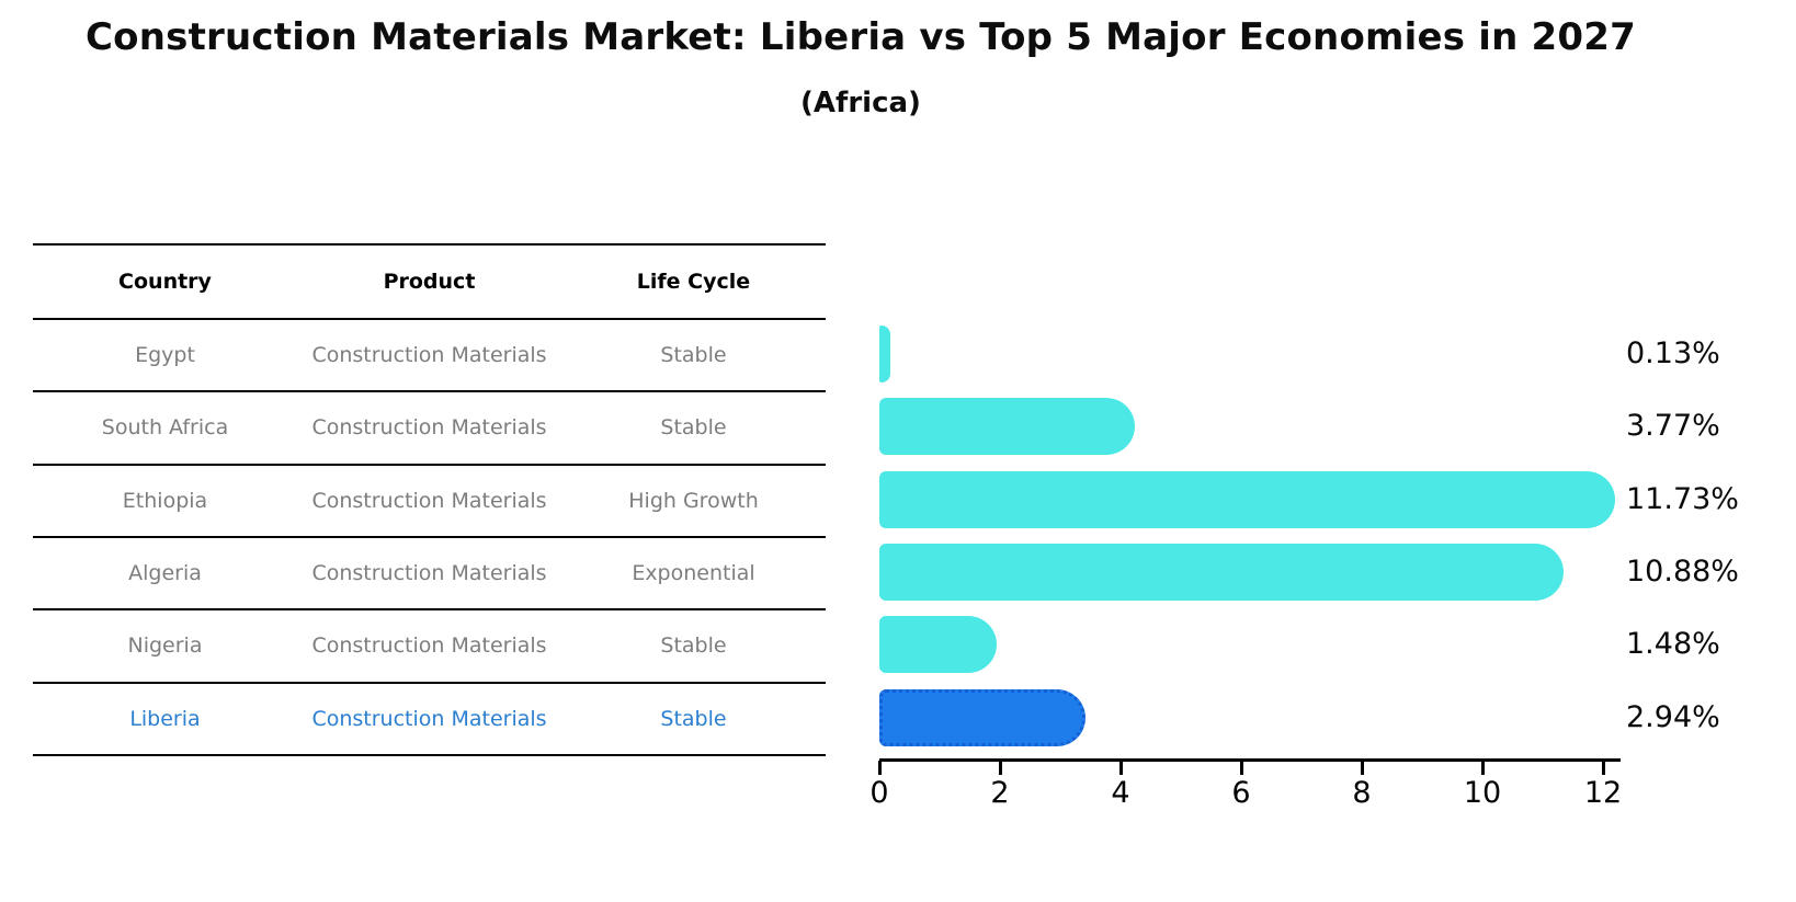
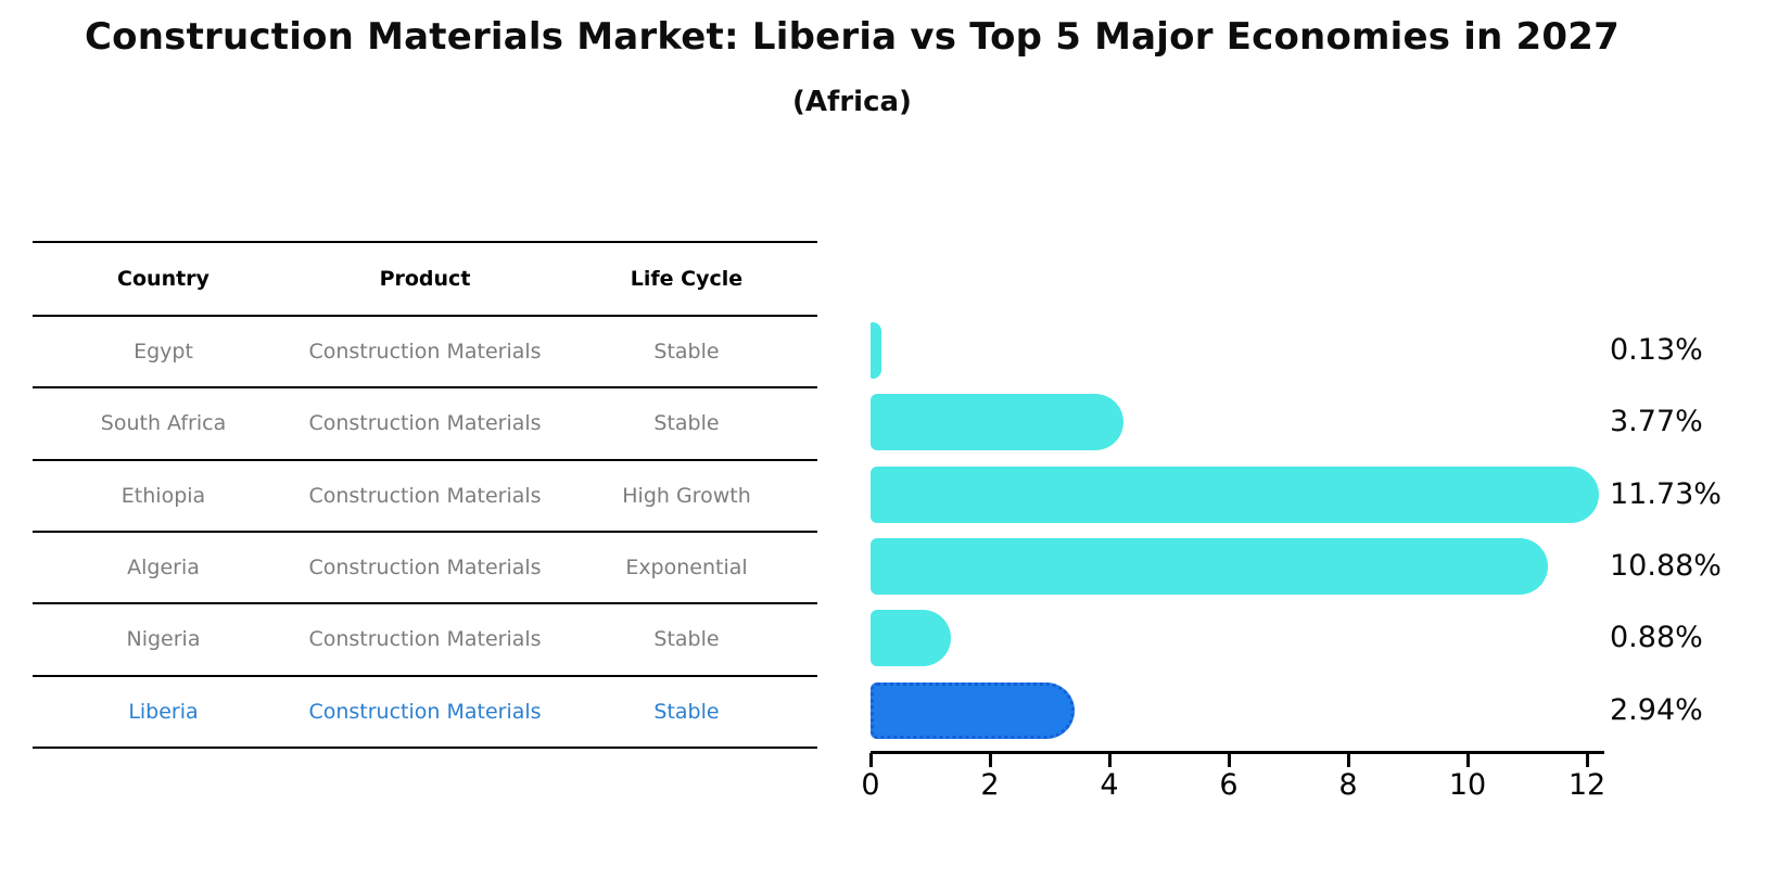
Nigeria: 1.48% -> 0.88%
